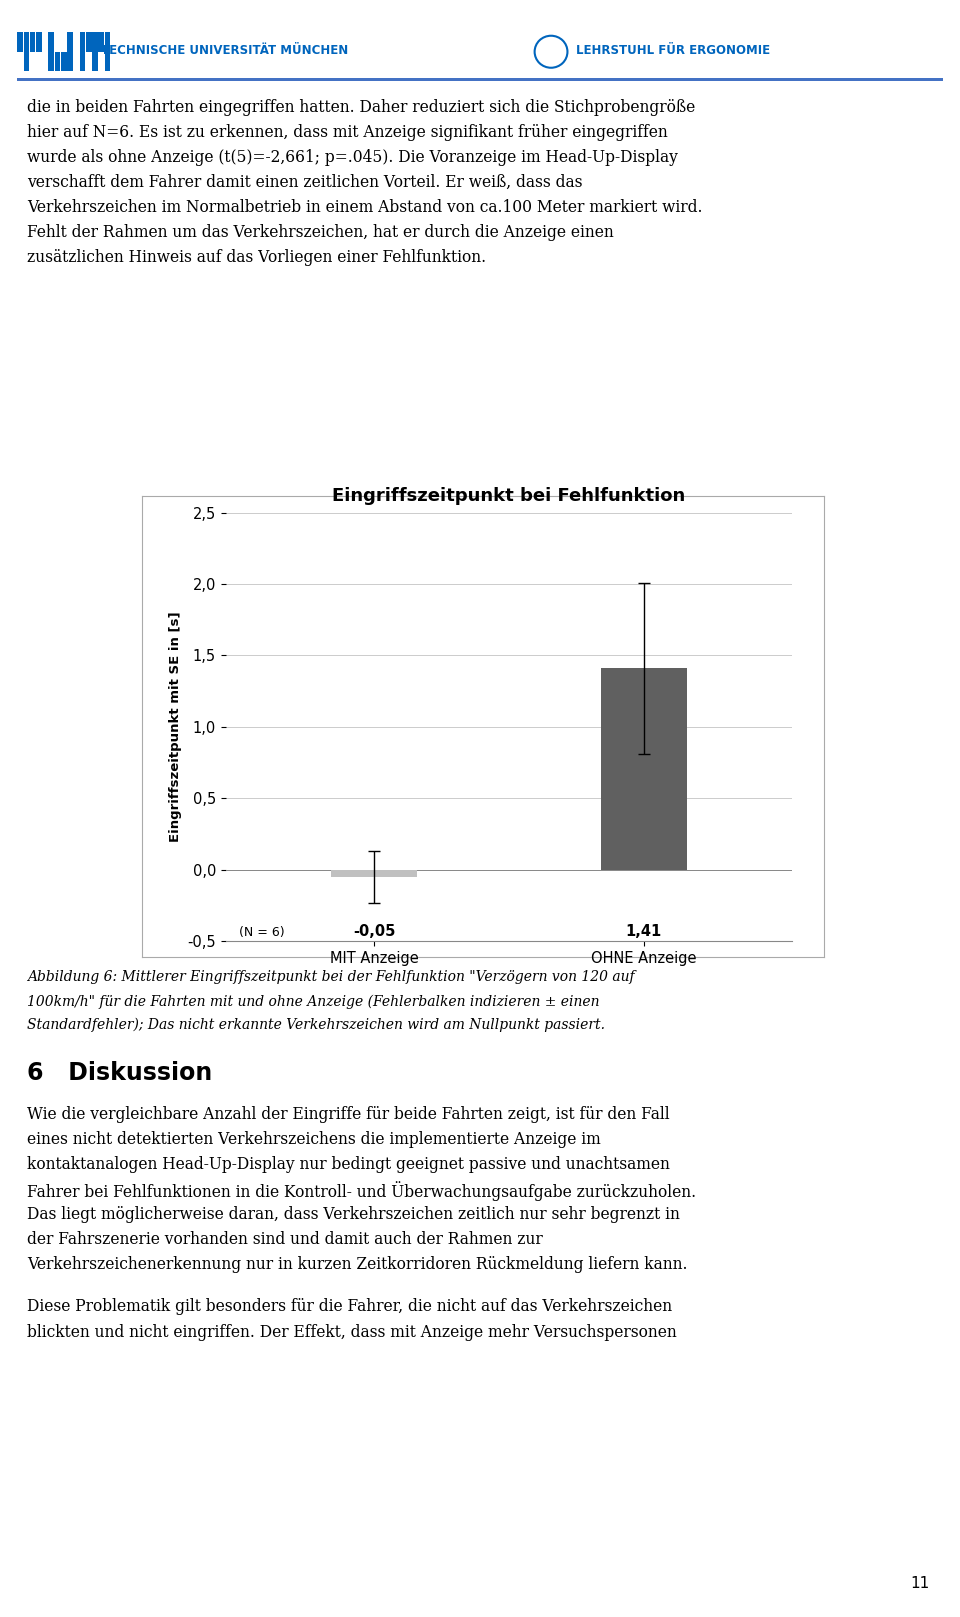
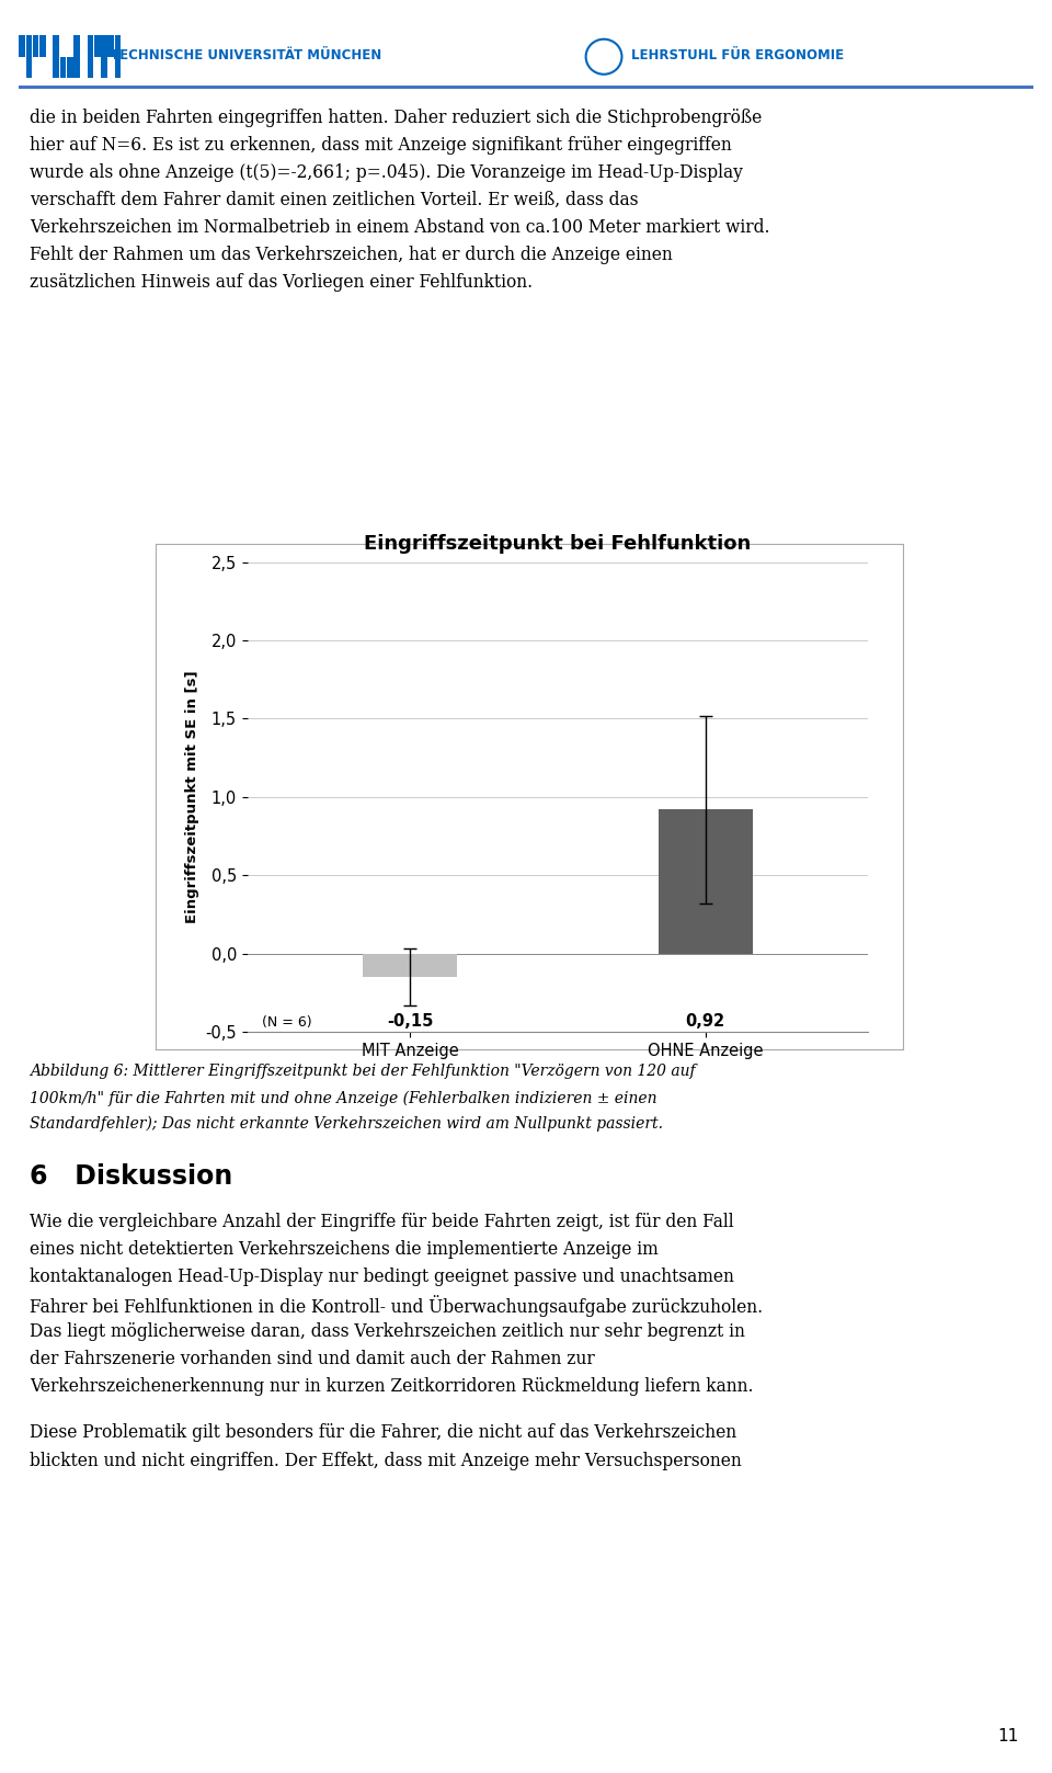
MIT Anzeige: -0,05 -> -0,15
OHNE Anzeige: 1,41 -> 0,92
